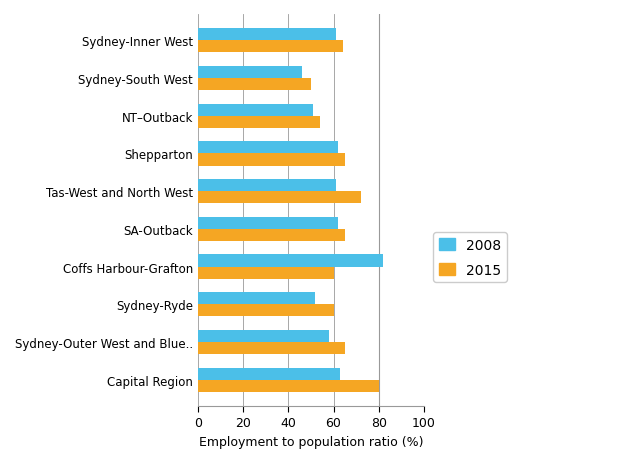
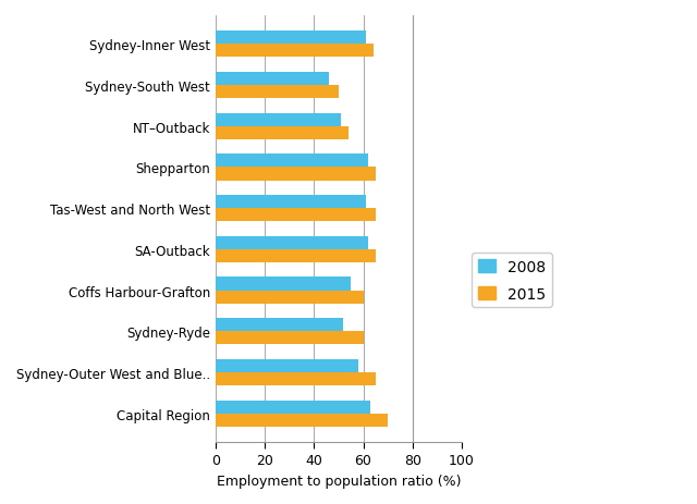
2015/Tas-West and North West: 72 -> 65
2008/Coffs Harbour-Grafton: 82 -> 55
2015/Capital Region: 80 -> 70
